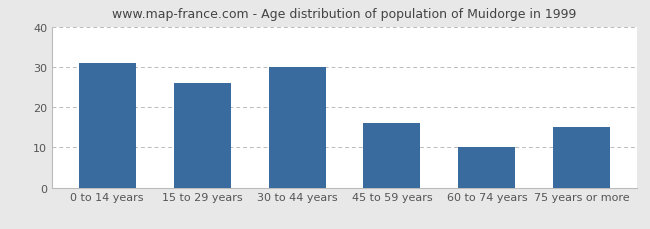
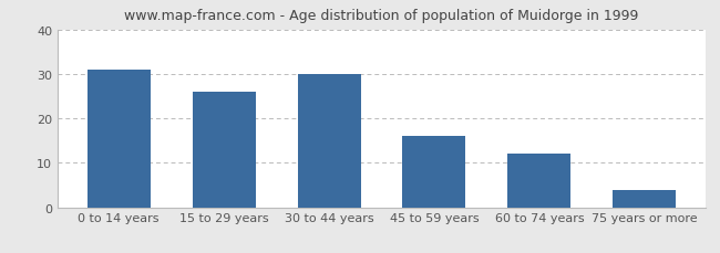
60 to 74 years: 10 -> 12
75 years or more: 15 -> 4
